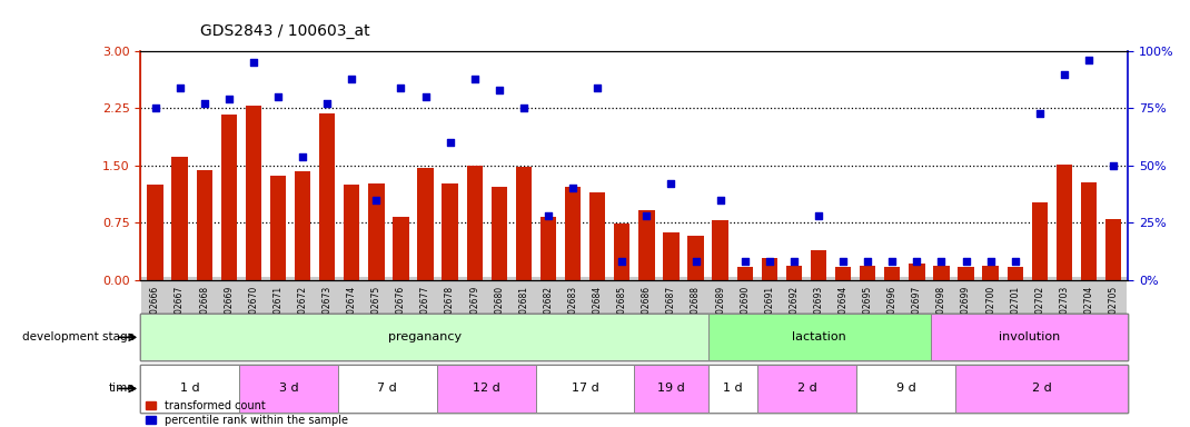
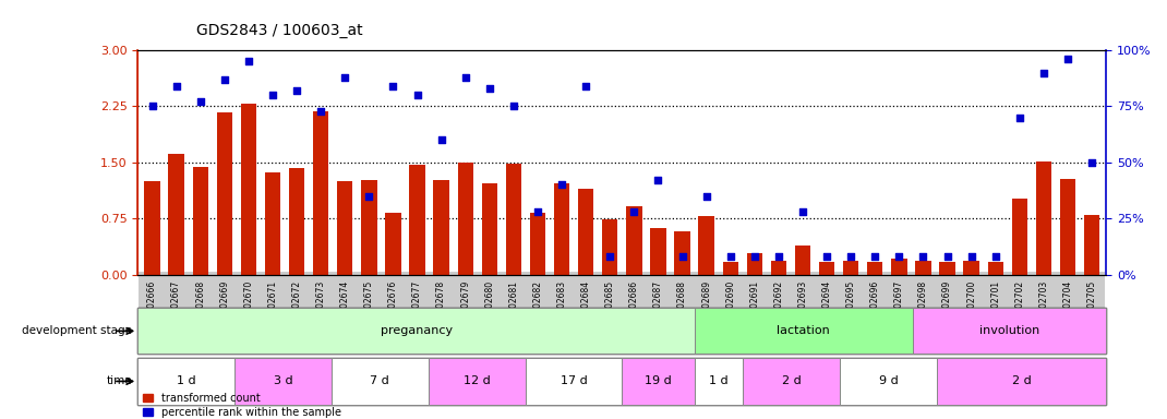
percentile rank within the sample/GSM202669: 79% -> 87%
percentile rank within the sample/GSM202672: 54% -> 82%
percentile rank within the sample/GSM202673: 77% -> 73%
percentile rank within the sample/GSM202702: 73% -> 70%
